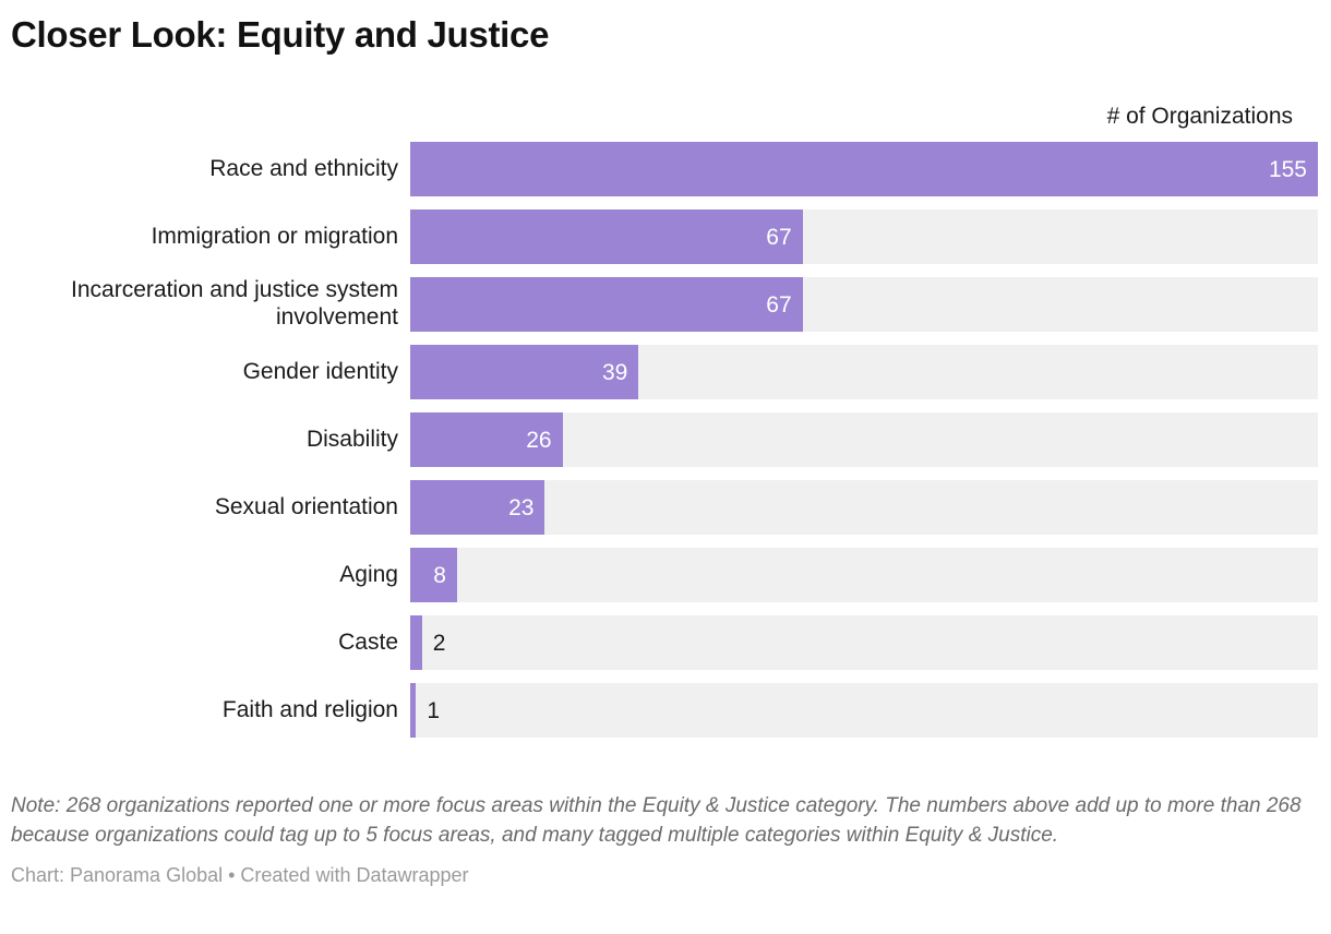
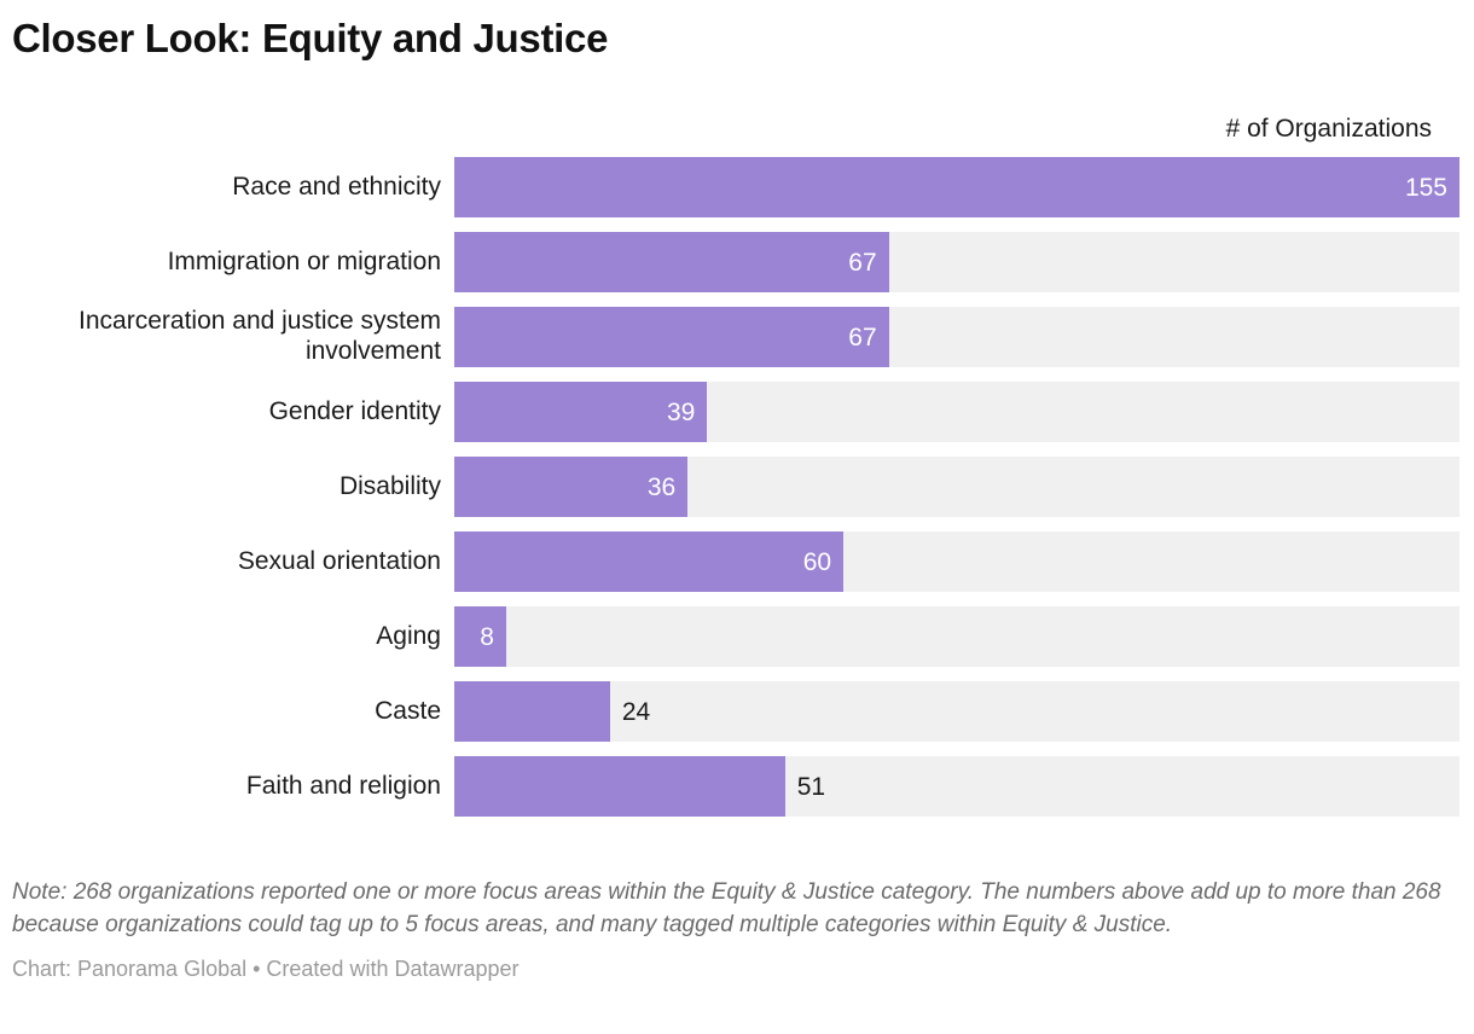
Disability: 26 -> 36
Sexual orientation: 23 -> 60
Caste: 2 -> 24
Faith and religion: 1 -> 51
